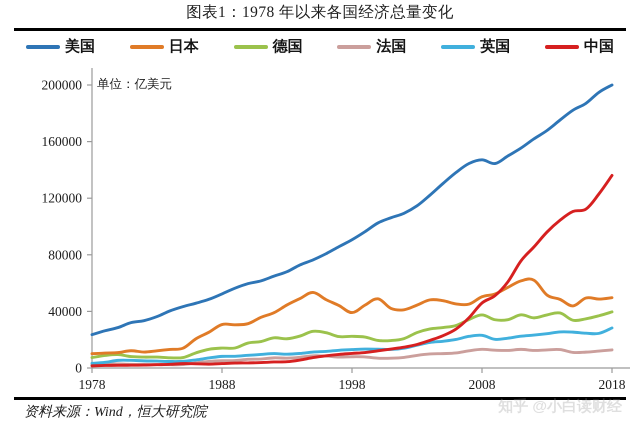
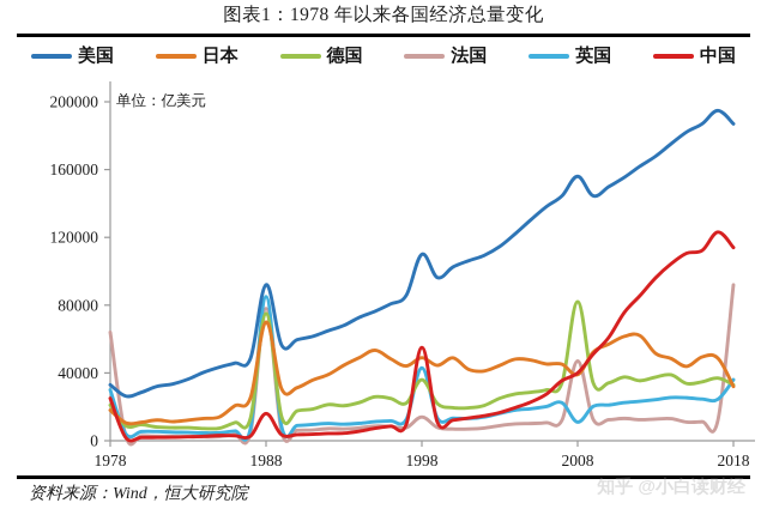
美国/1978: 24000 -> 33000
日本/1978: 10000 -> 18000
德国/1978: 7000 -> 21000
法国/1978: 2000 -> 64000
英国/1978: 3000 -> 30000
中国/1978: 1000 -> 25000
美国/1988: 52000 -> 92000
日本/1988: 31000 -> 70000
德国/1988: 14000 -> 75000
法国/1988: 5000 -> 78000
英国/1988: 8000 -> 85000
中国/1988: 3000 -> 16000
美国/1998: 91000 -> 110000
日本/1998: 39000 -> 49000
德国/1998: 22000 -> 36000
法国/1998: 8000 -> 14000
英国/1998: 13000 -> 43000
中国/1998: 10000 -> 55000
美国/2008: 147000 -> 156000
日本/2008: 50000 -> 39000
德国/2008: 38000 -> 82000
法国/2008: 13000 -> 47000
英国/2008: 23000 -> 11000
中国/2008: 46000 -> 40000
美国/2018: 200000 -> 187000
日本/2018: 50000 -> 32000
德国/2018: 40000 -> 33000
法国/2018: 13000 -> 92000
英国/2018: 28000 -> 36000
中国/2018: 136000 -> 114000
